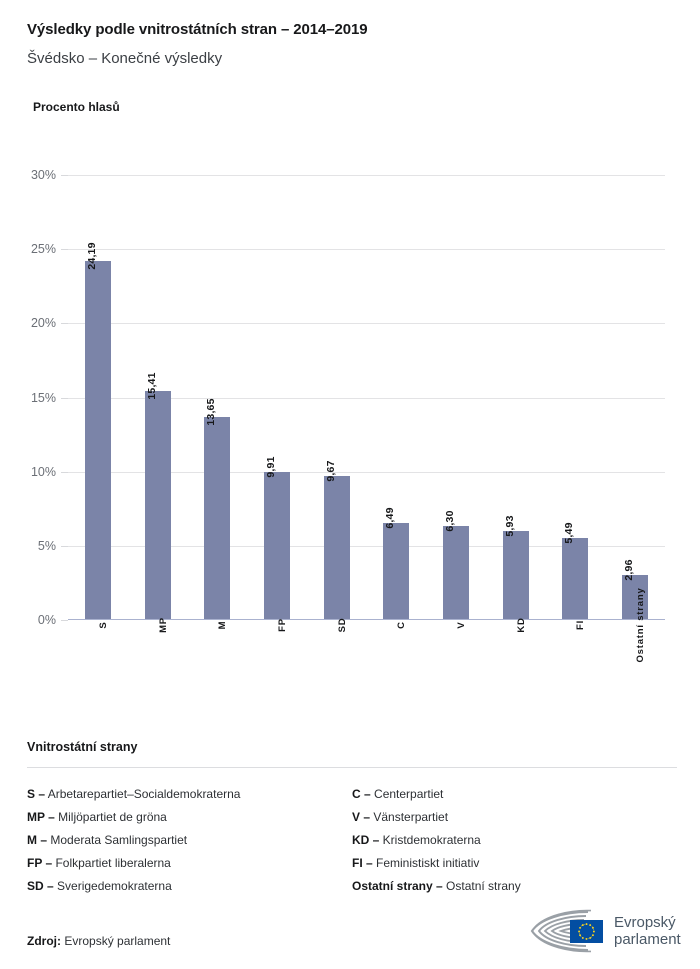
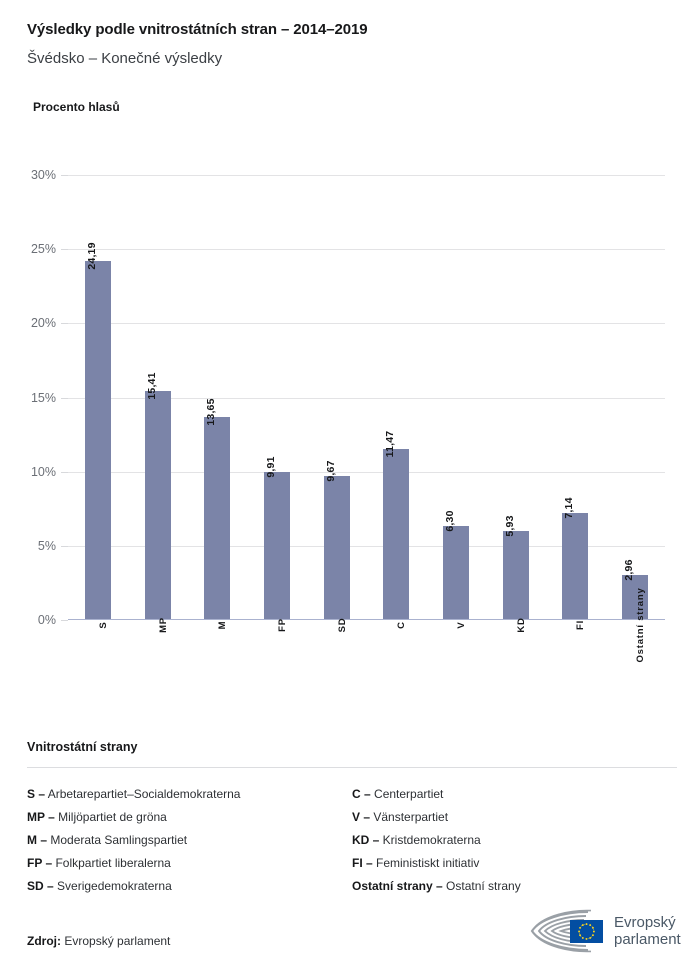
C: 6,49 -> 11,47
FI: 5,49 -> 7,14
